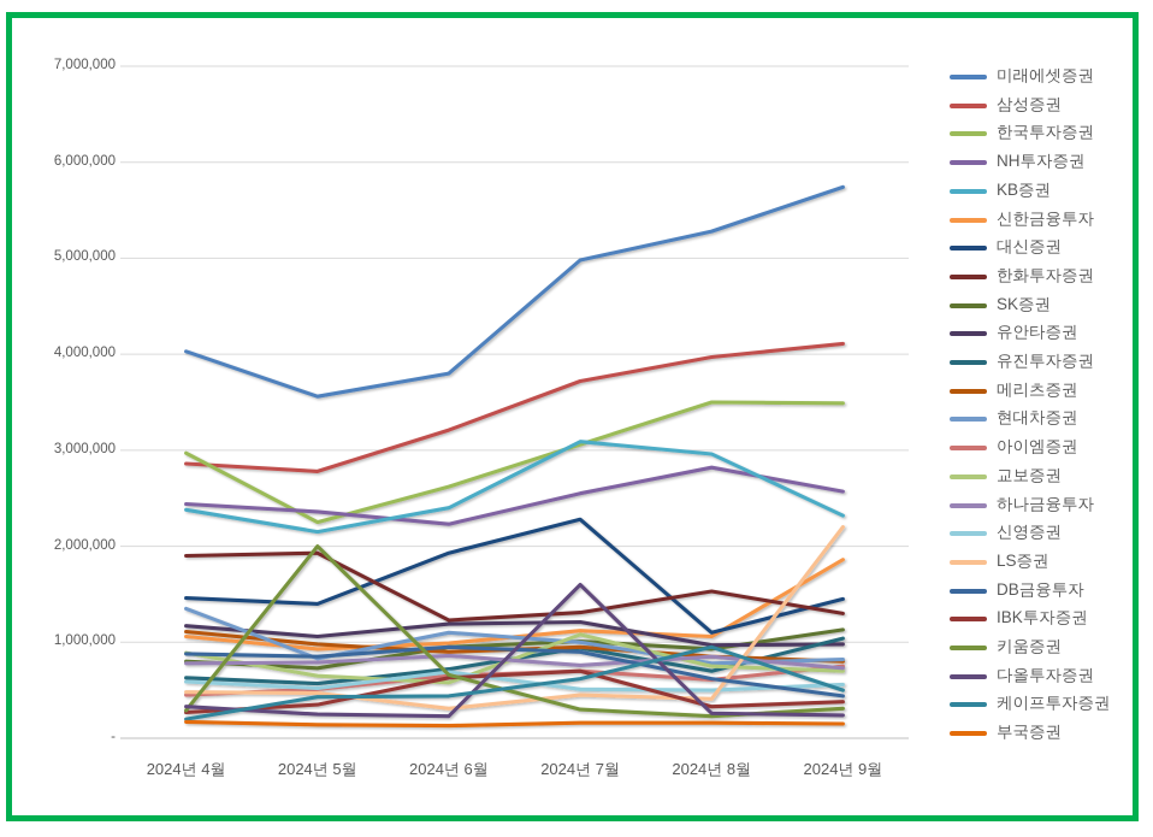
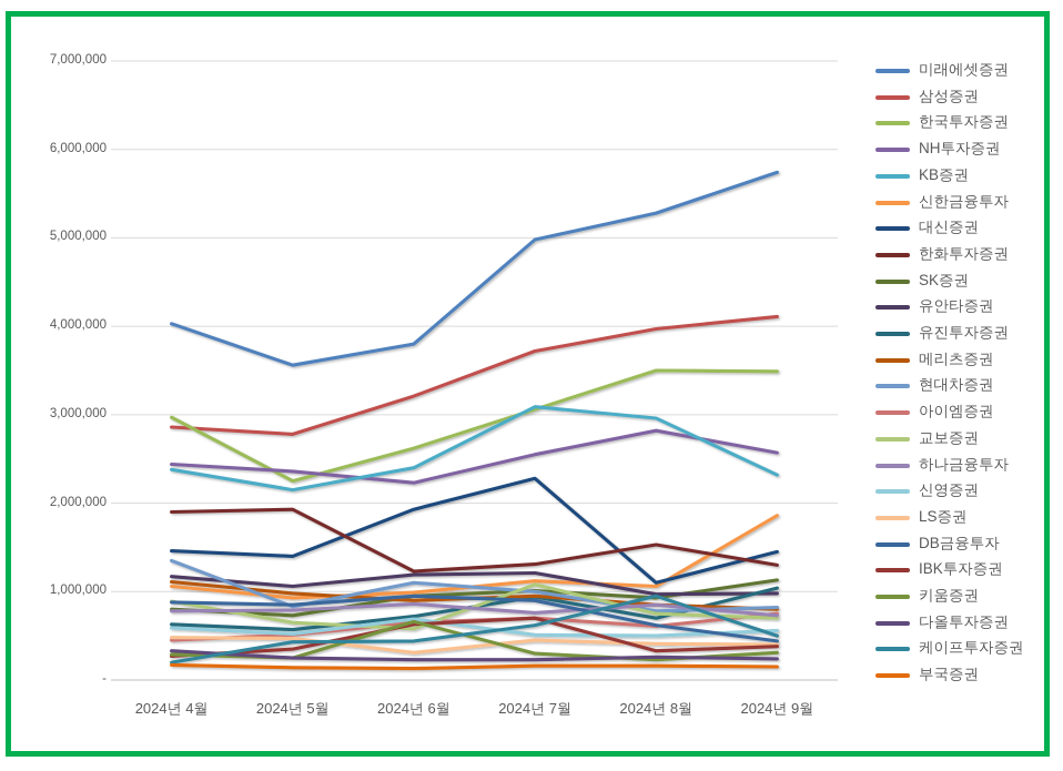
키움증권/2024년 5월: 2000000 -> 200000
다올투자증권/2024년 7월: 1600000 -> 200000
LS증권/2024년 9월: 2200000 -> 400000
